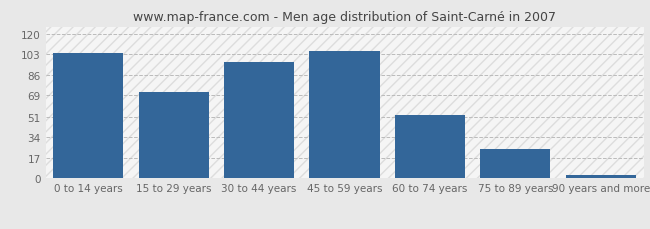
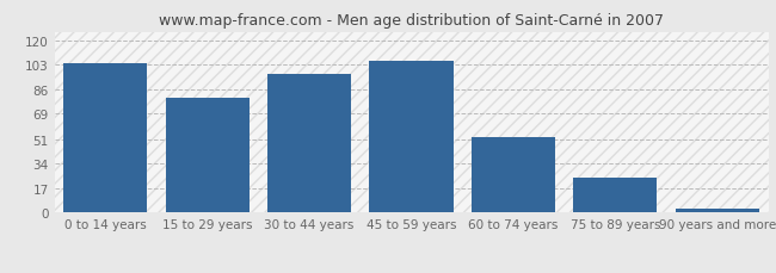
15 to 29 years: 72 -> 80
